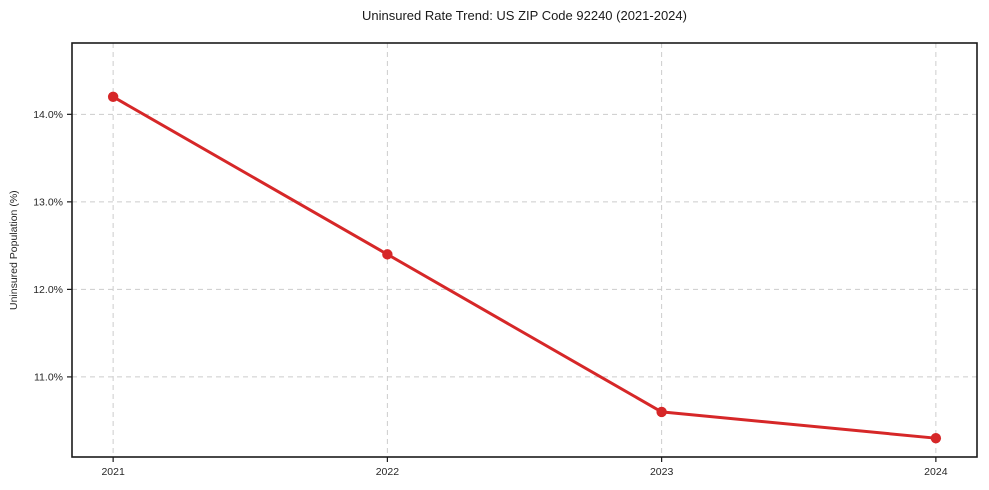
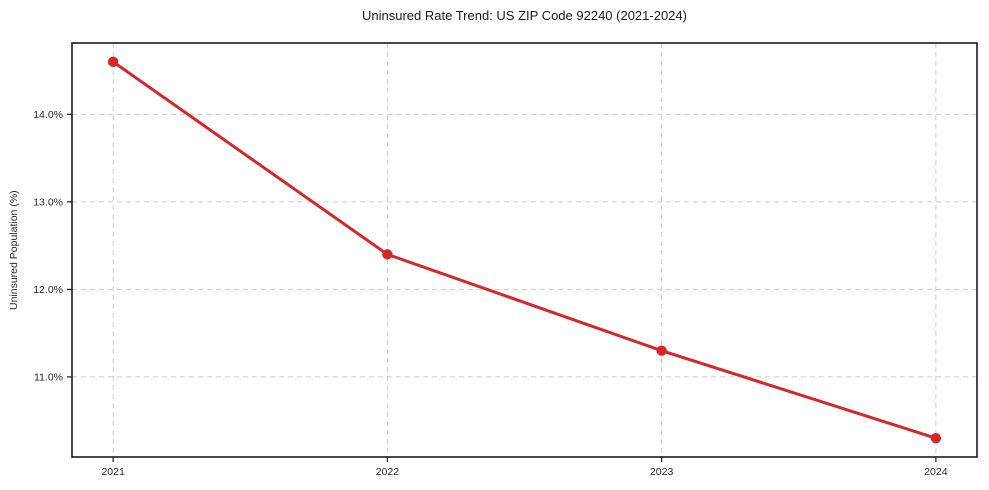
2021: 14.2% -> 14.6%
2023: 10.6% -> 11.3%
